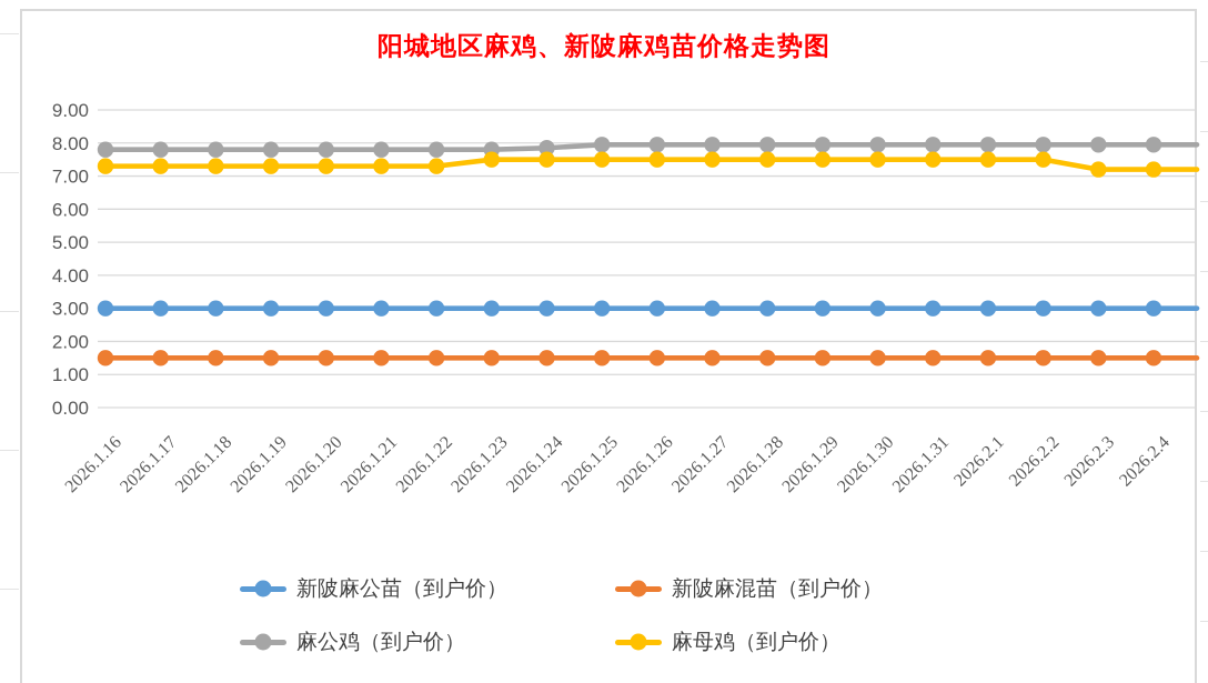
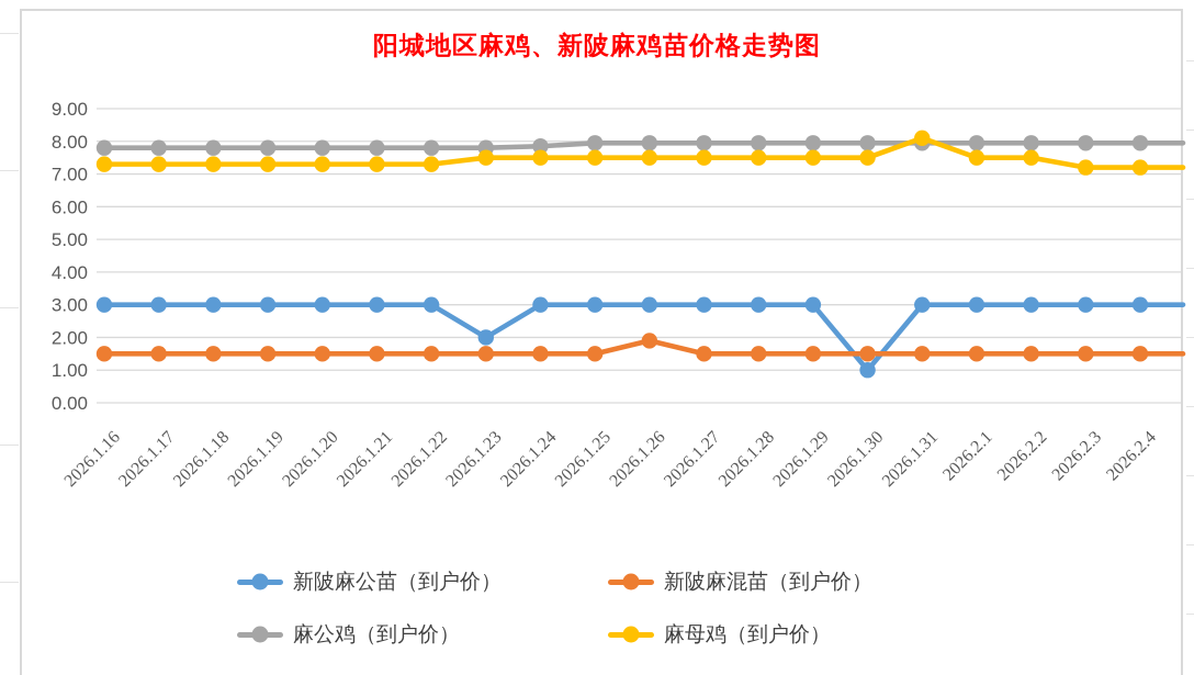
新陂麻公苗（到户价）/2026.1.23: 3 -> 2
新陂麻混苗（到户价）/2026.1.26: 1.5 -> 1.9
新陂麻公苗（到户价）/2026.1.30: 3 -> 1
麻母鸡（到户价）/2026.1.31: 7.5 -> 8.1
